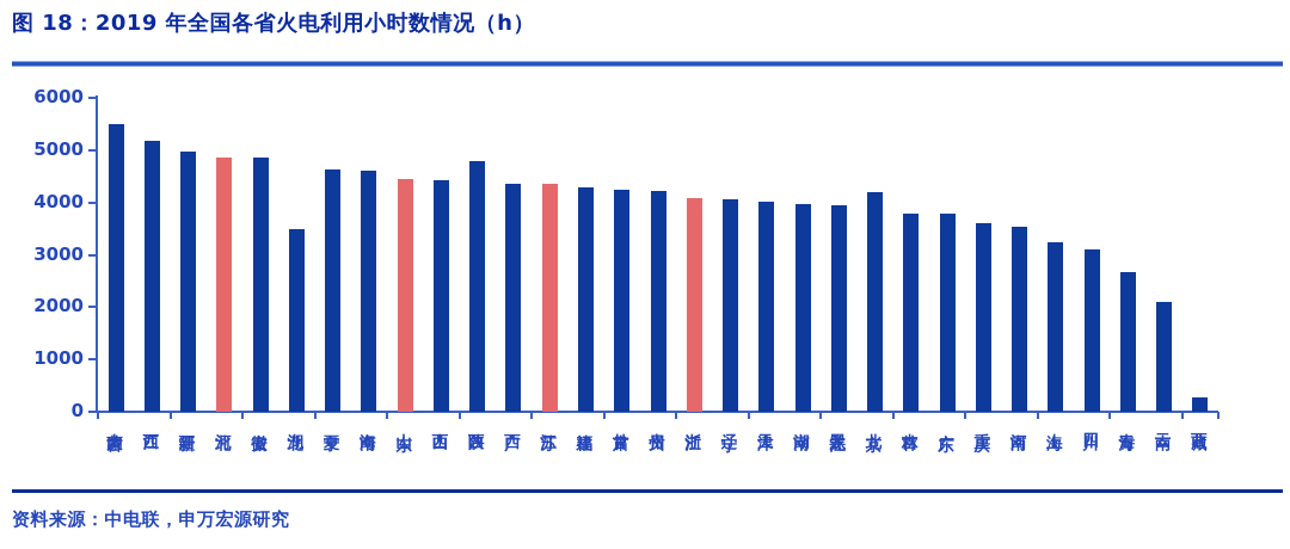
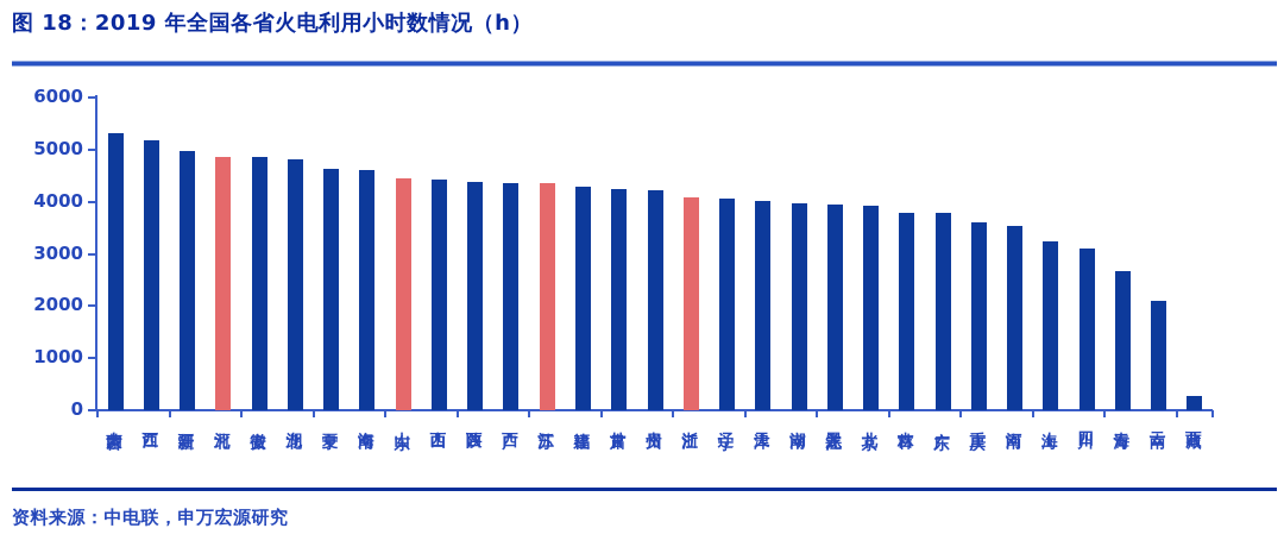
内蒙古: 5500 -> 5300
湖北: 3500 -> 4800
陕西: 4800 -> 4400
北京: 4200 -> 3900
